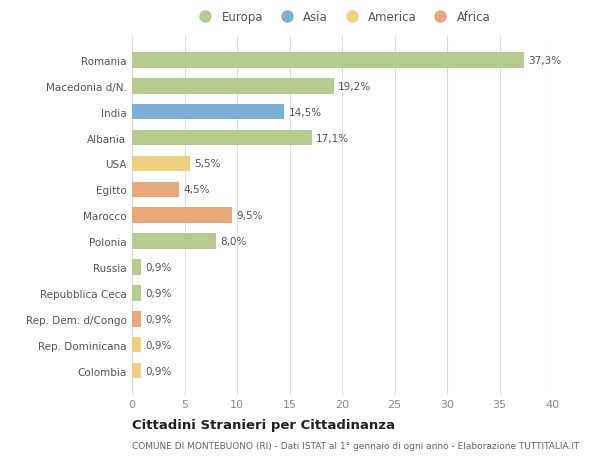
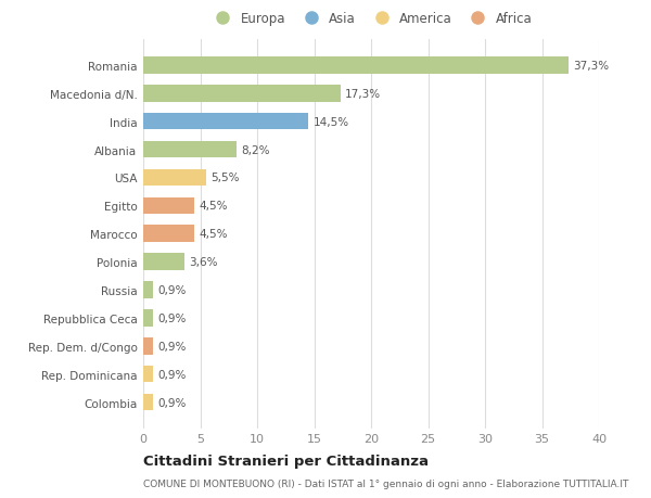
Macedonia d/N.: 19,2% -> 17,3%
Albania: 17,1% -> 8,2%
Marocco: 9,5% -> 4,5%
Polonia: 8,0% -> 3,6%
